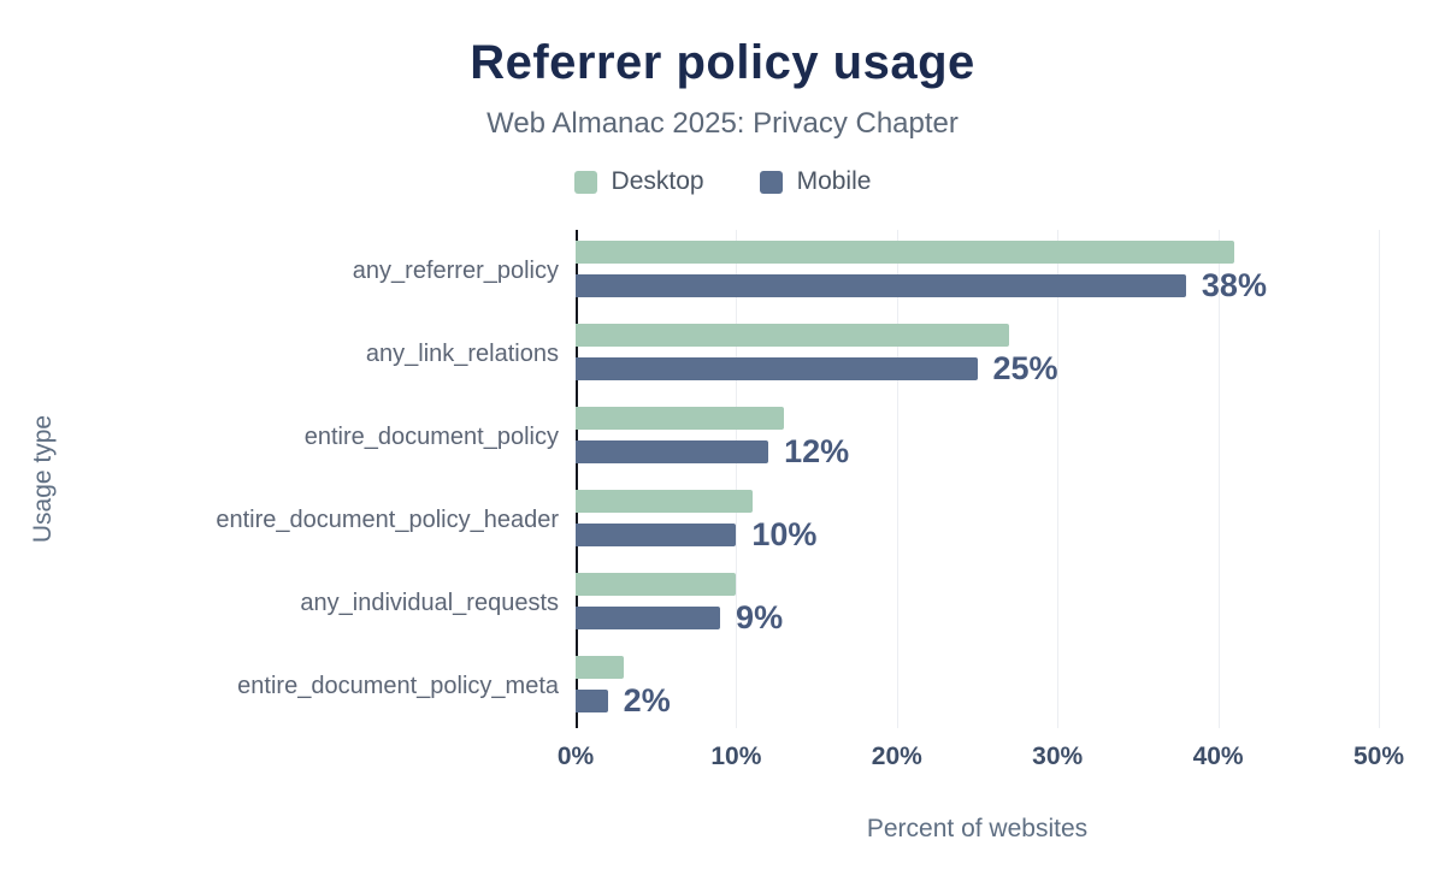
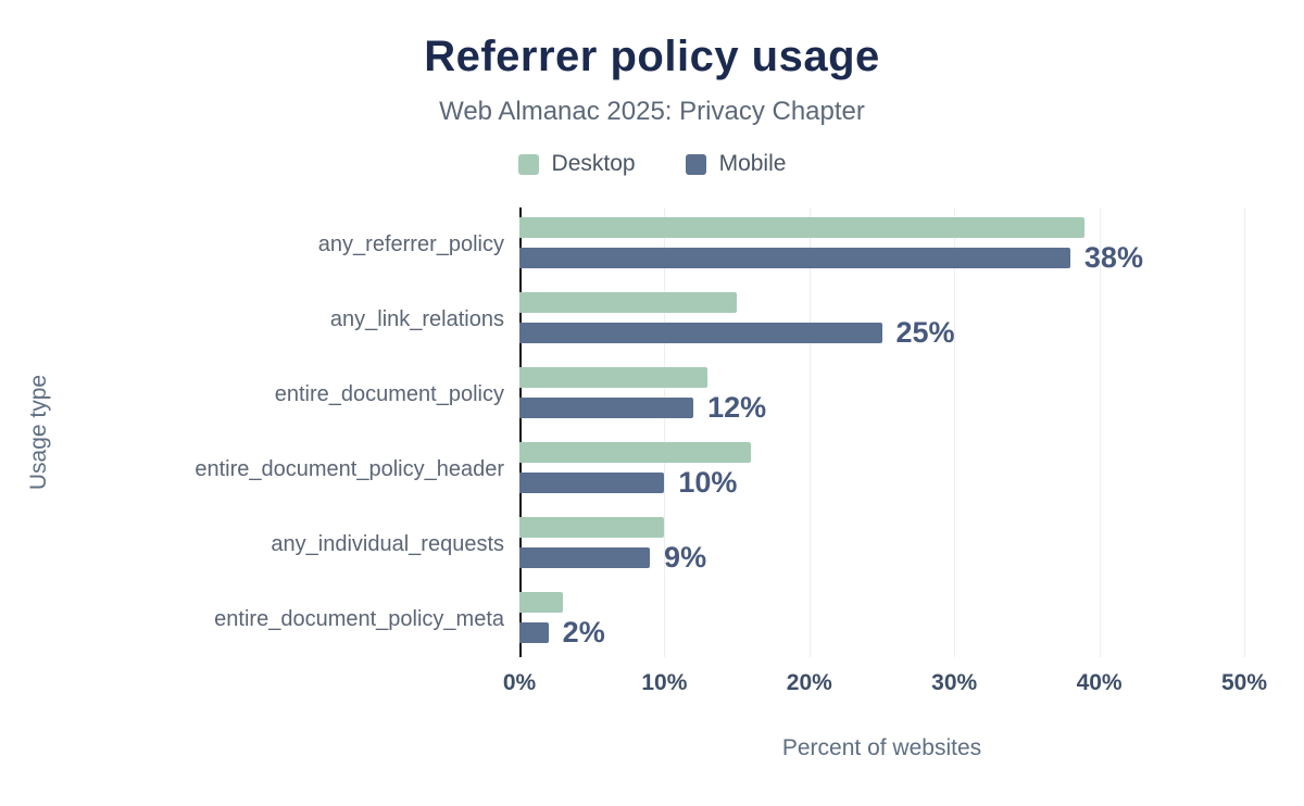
Desktop/any_referrer_policy: 41% -> 39%
Desktop/any_link_relations: 27% -> 15%
Desktop/entire_document_policy_header: 11% -> 16%
